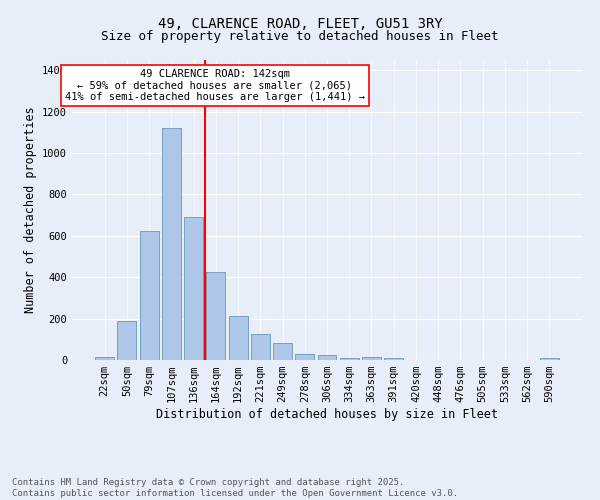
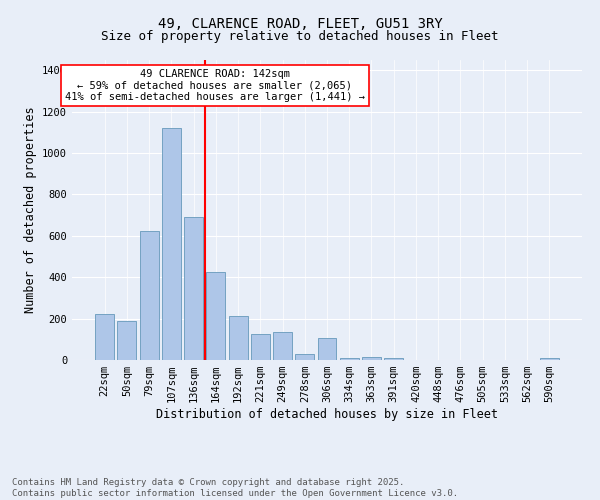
22sqm: 15 -> 220
249sqm: 80 -> 135
306sqm: 25 -> 105
